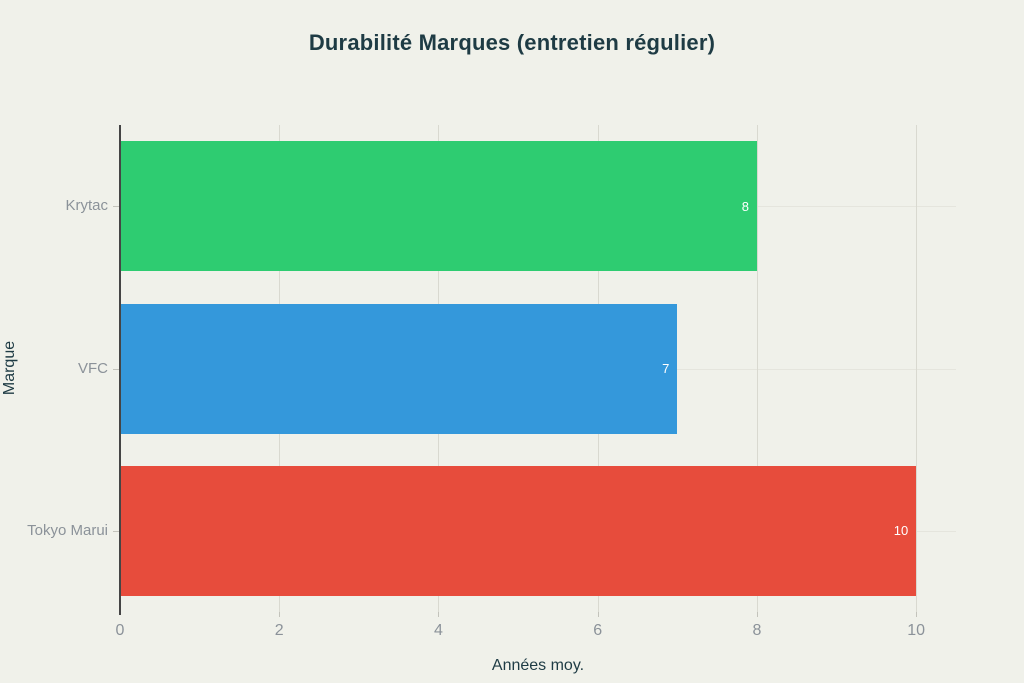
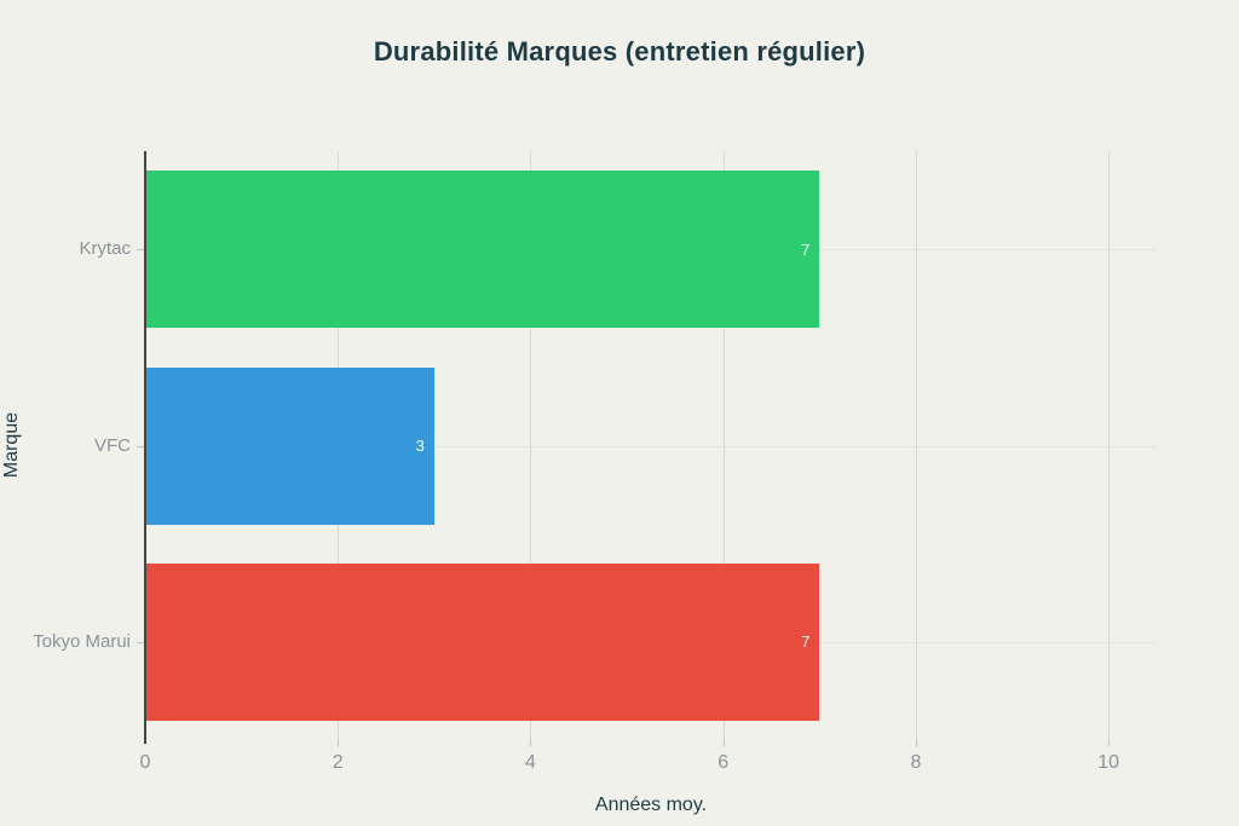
Krytac: 8 -> 7
VFC: 7 -> 3
Tokyo Marui: 10 -> 7
